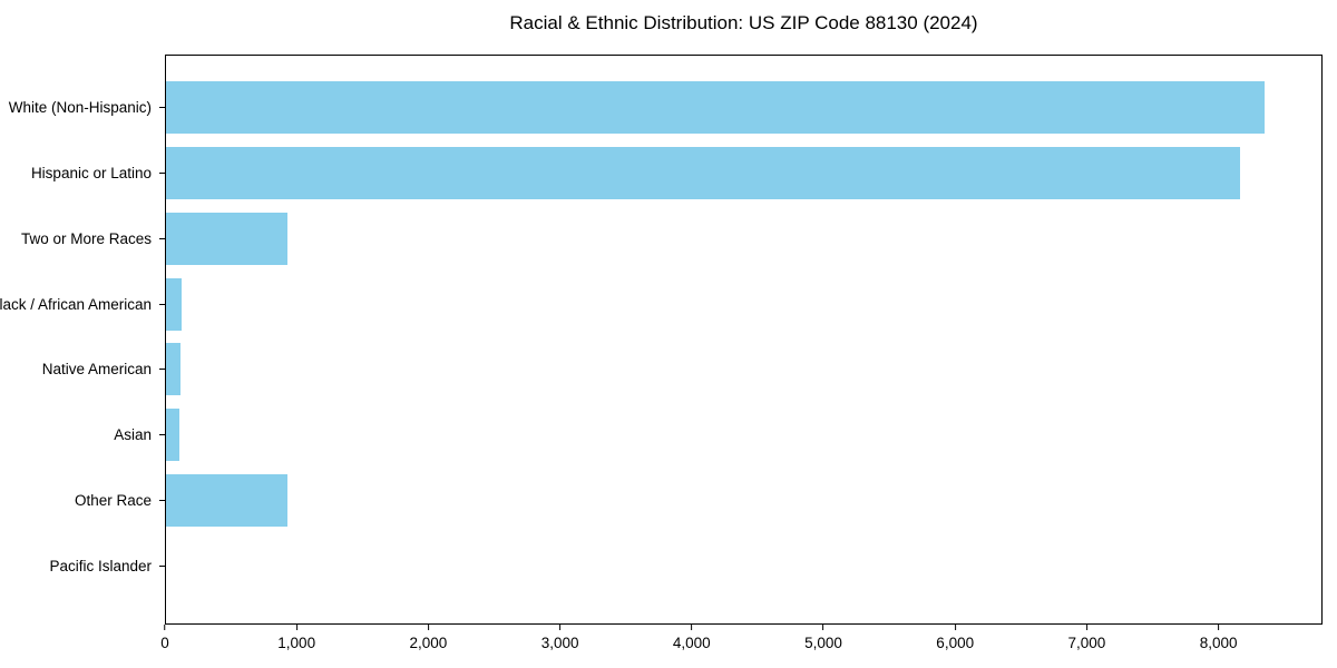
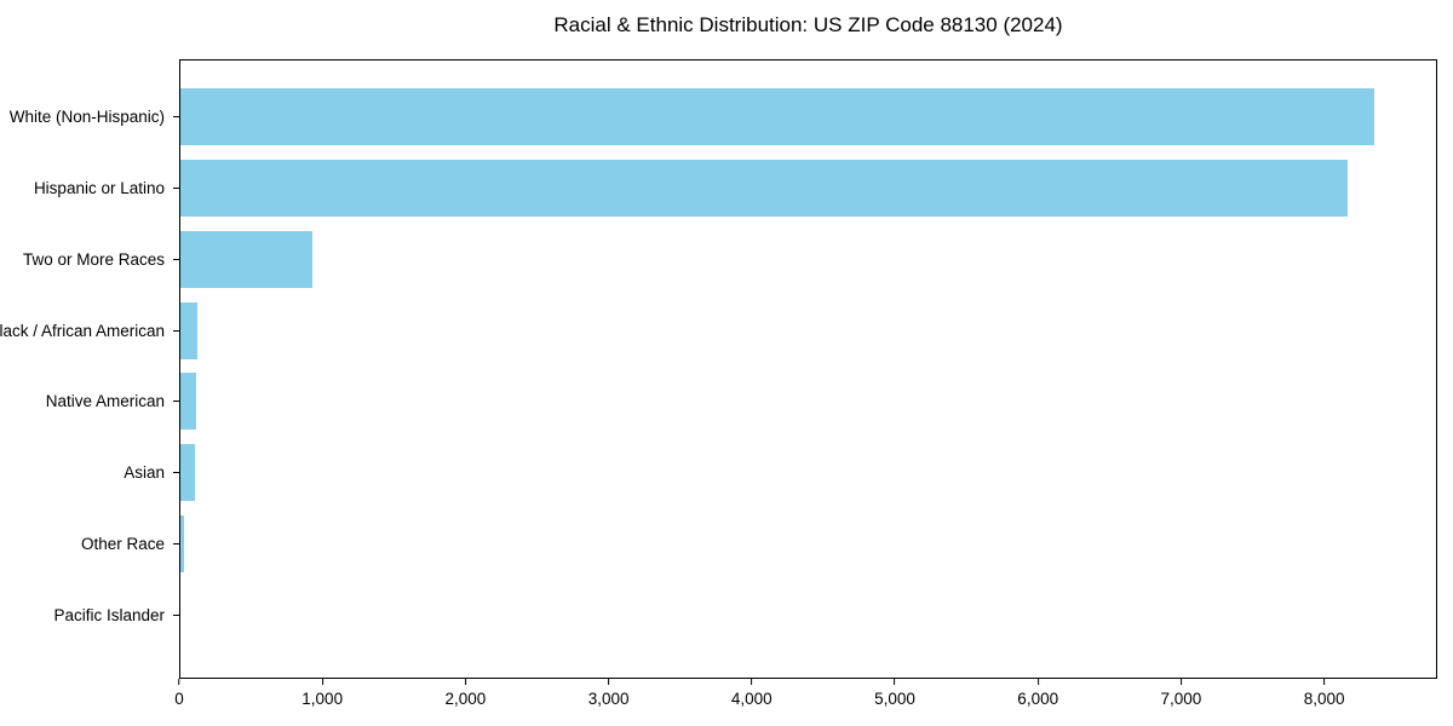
Other Race: 920 -> 20
